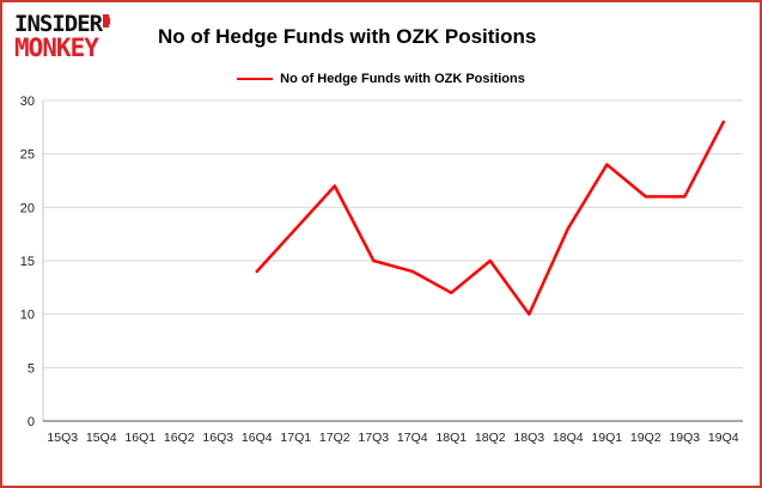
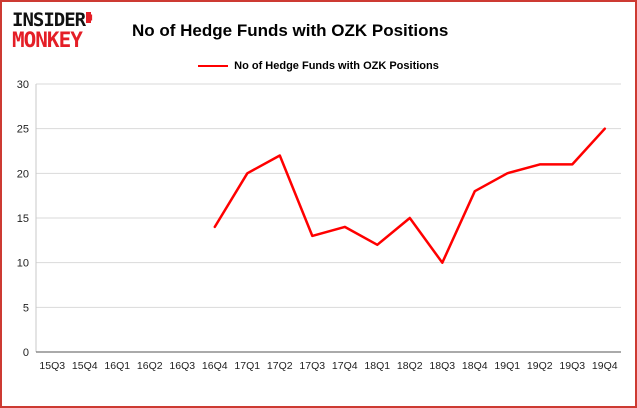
17Q1: 18 -> 20
17Q3: 15 -> 13
19Q1: 24 -> 20
19Q4: 28 -> 25
